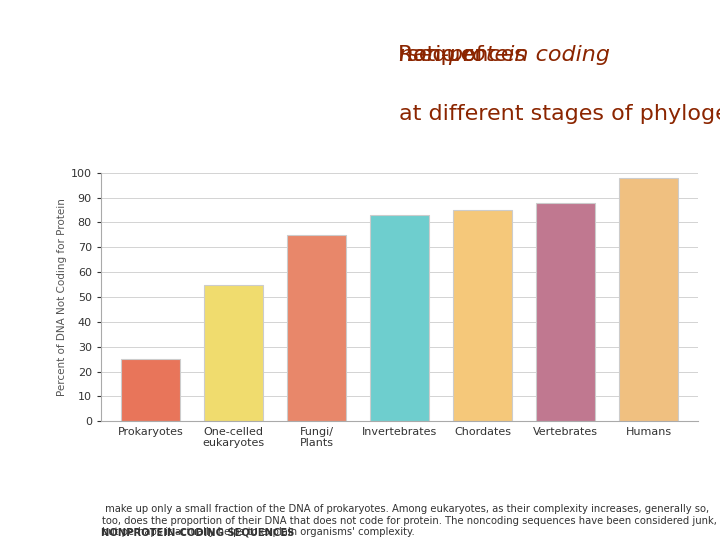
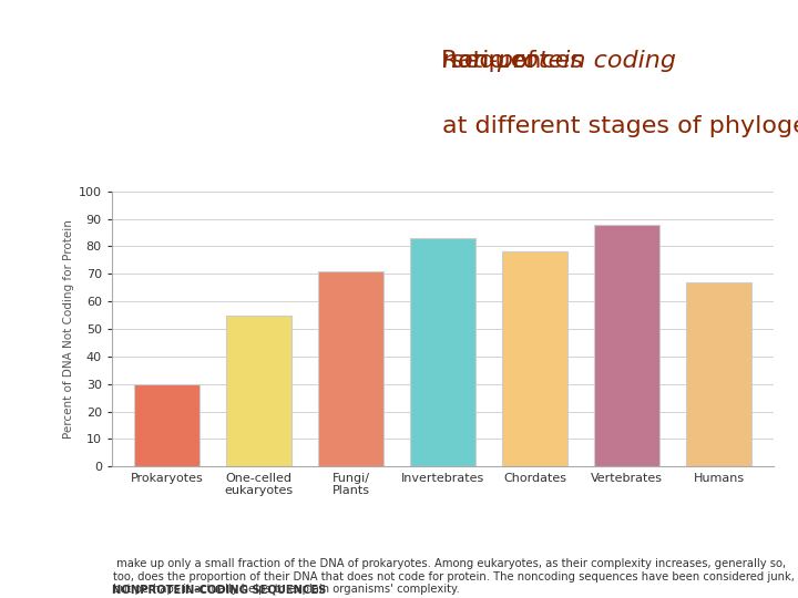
Prokaryotes: 25 -> 30
Fungi/ Plants: 75 -> 71
Chordates: 85 -> 78
Humans: 98 -> 67
